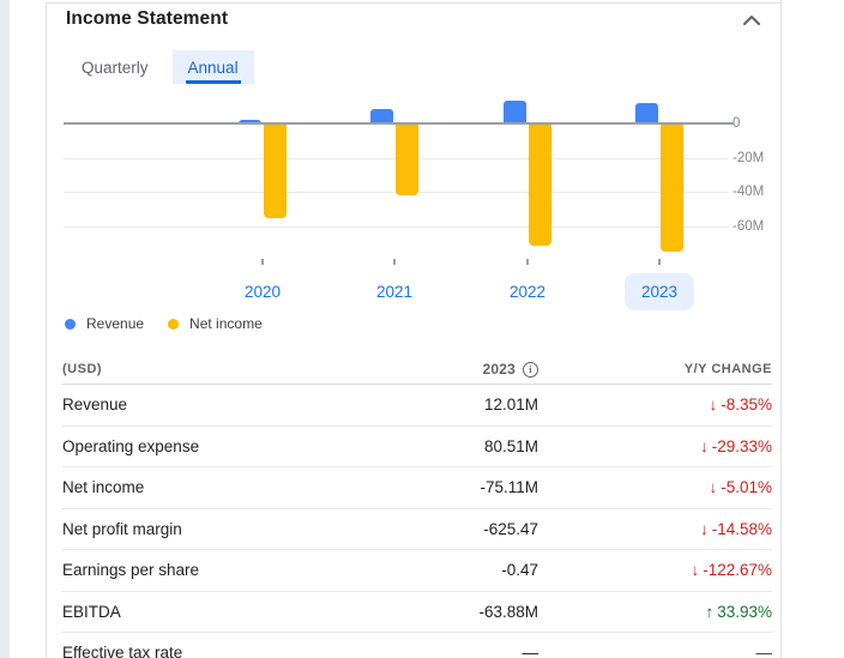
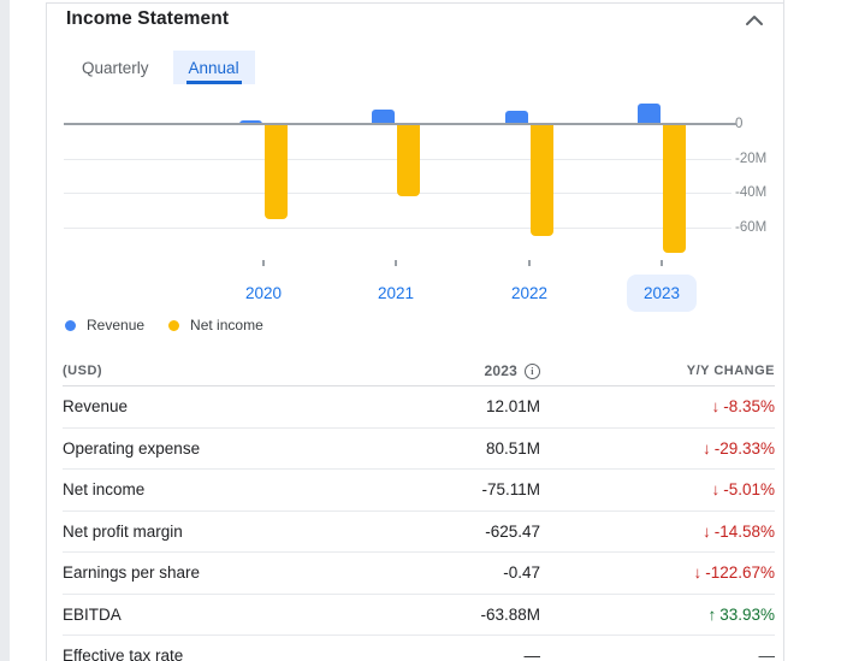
Revenue/2022: 13 -> 8
Net income/2022: -72 -> -65
